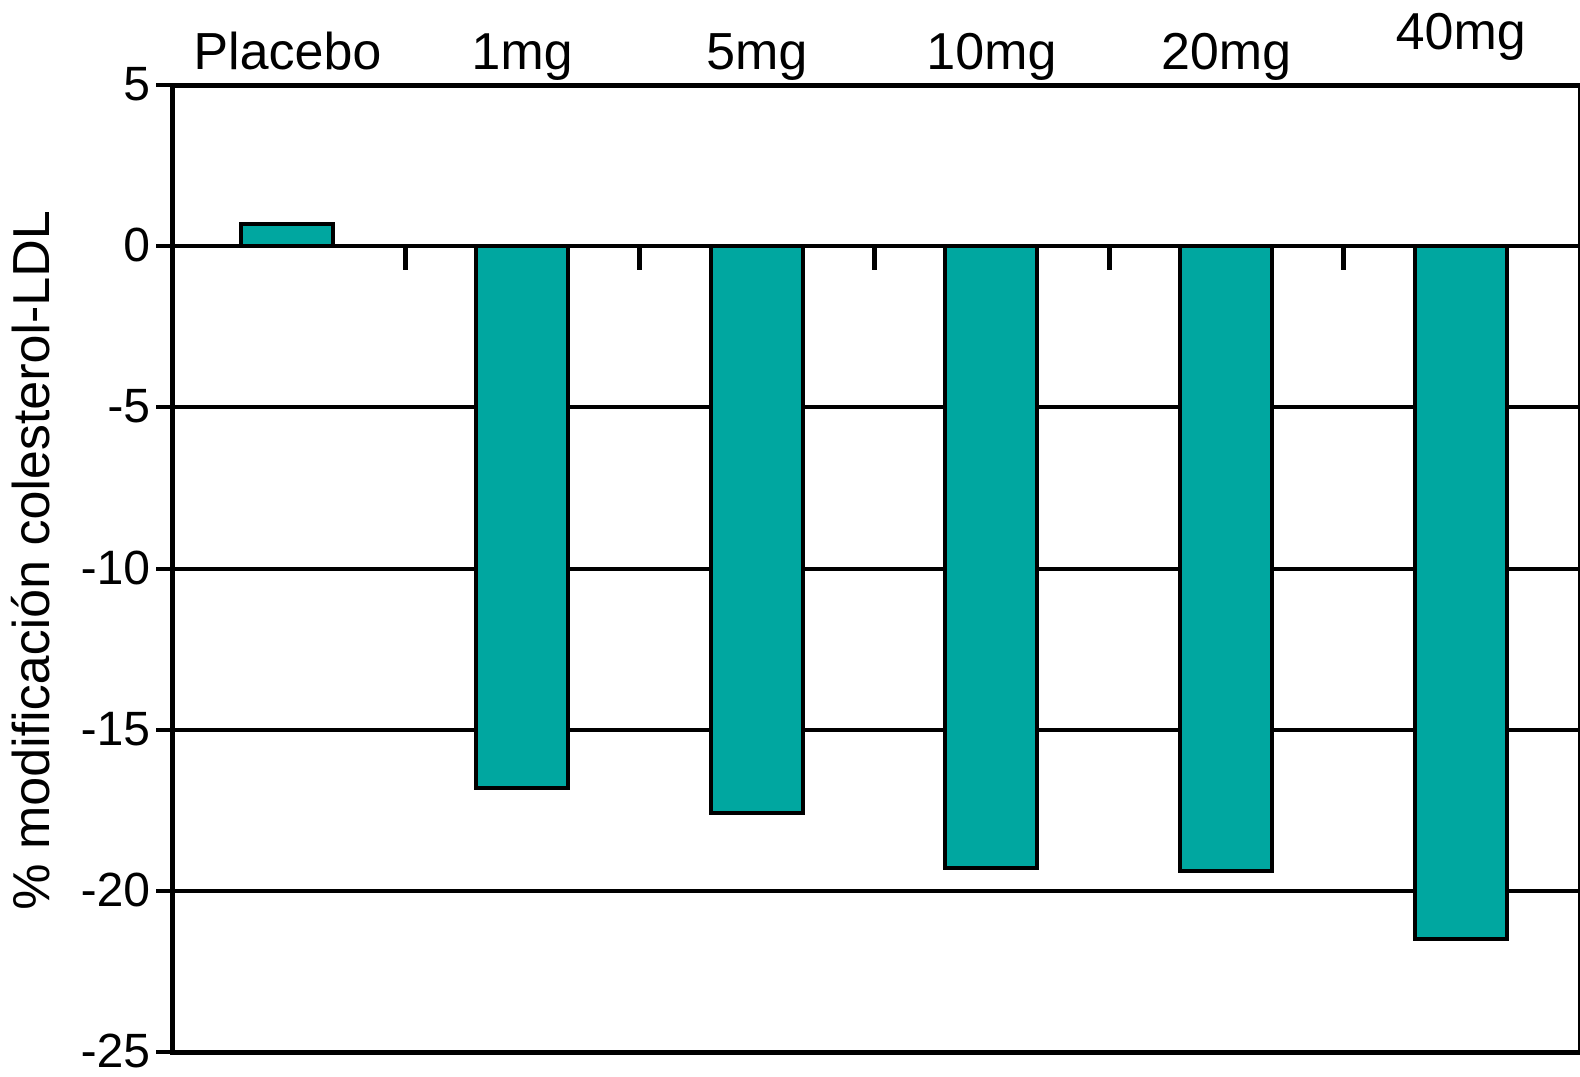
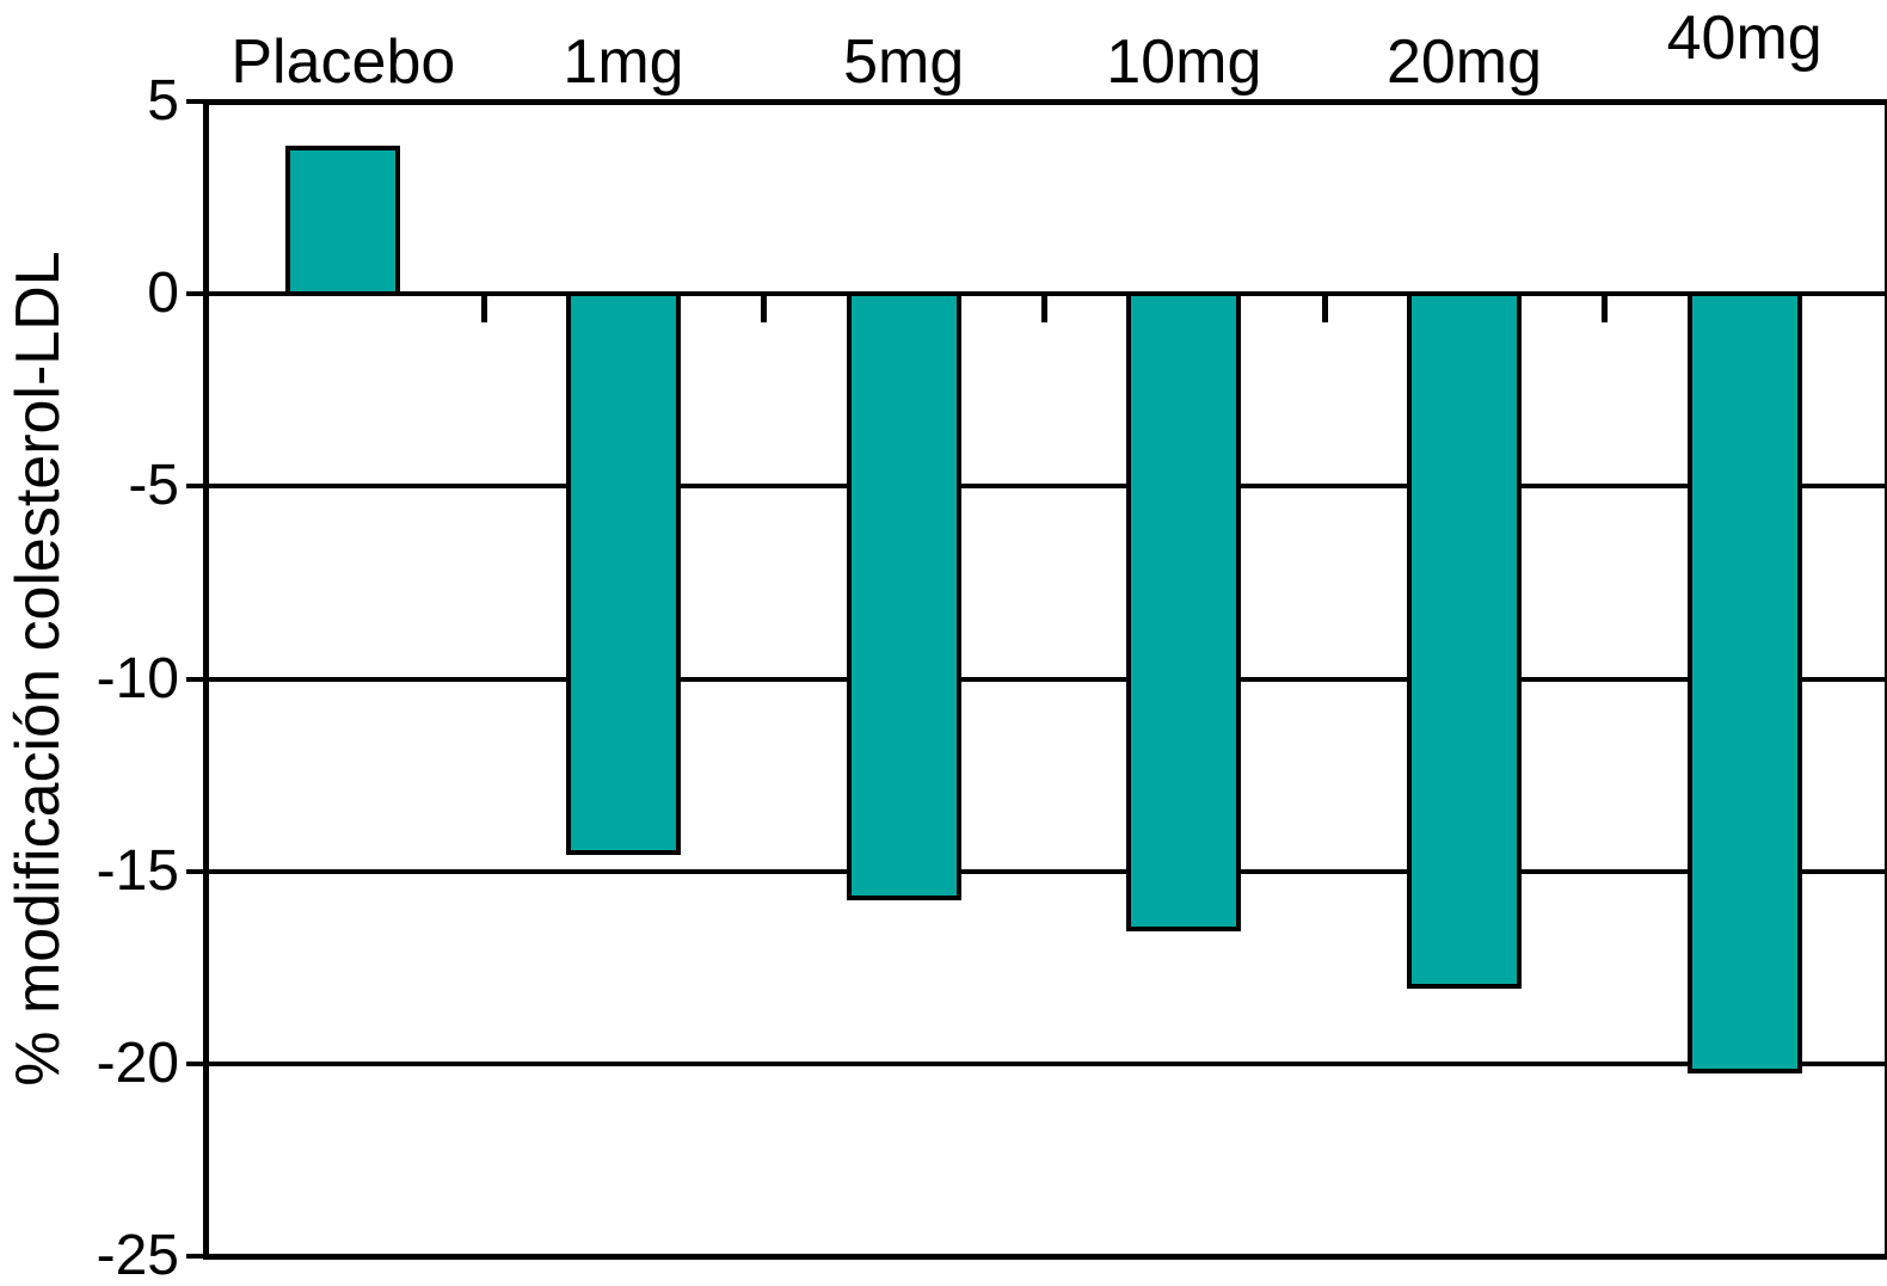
Placebo: 0.7 -> 3.8
1mg: -16.8 -> -14.5
5mg: -17.6 -> -15.7
10mg: -19.3 -> -16.5
20mg: -19.4 -> -18.0
40mg: -21.5 -> -20.2
